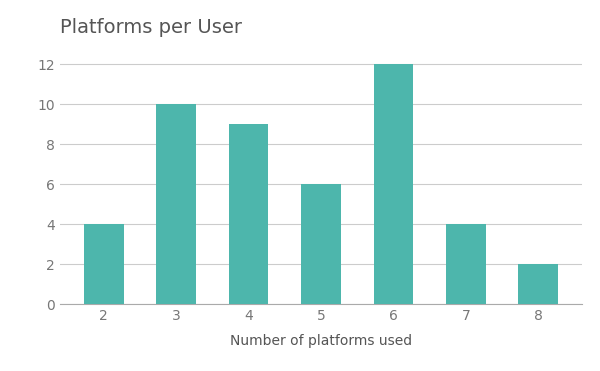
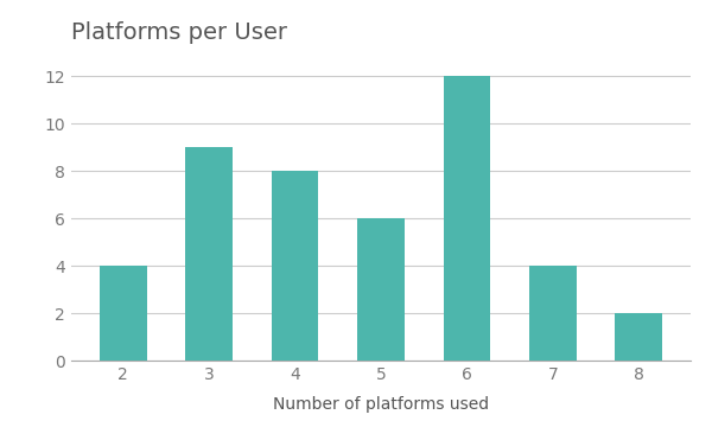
3: 10 -> 9
4: 9 -> 8
